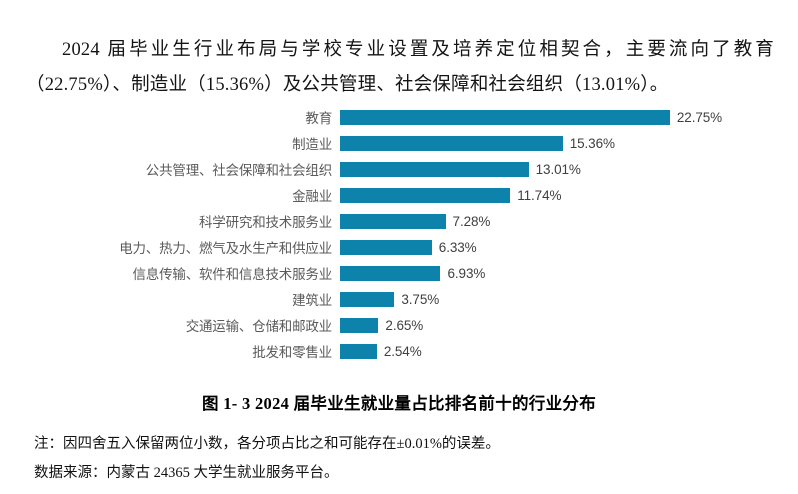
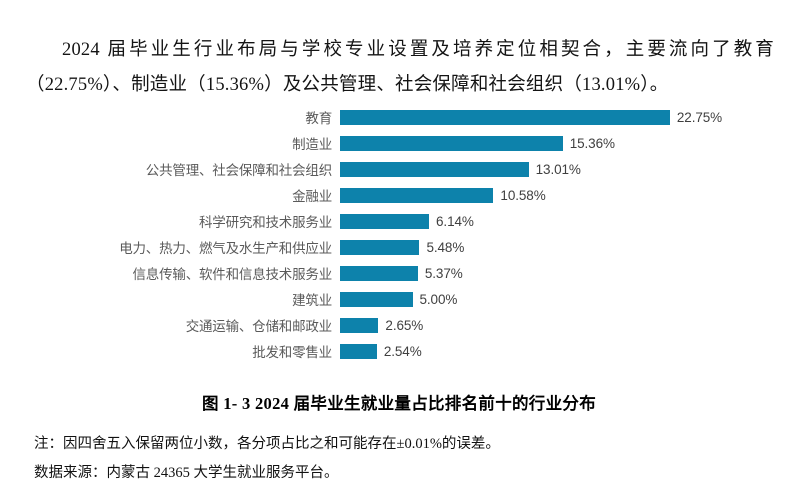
金融业: 11.74% -> 10.58%
科学研究和技术服务业: 7.28% -> 6.14%
电力、热力、燃气及水生产和供应业: 6.33% -> 5.48%
信息传输、软件和信息技术服务业: 6.93% -> 5.37%
建筑业: 3.75% -> 5.00%
